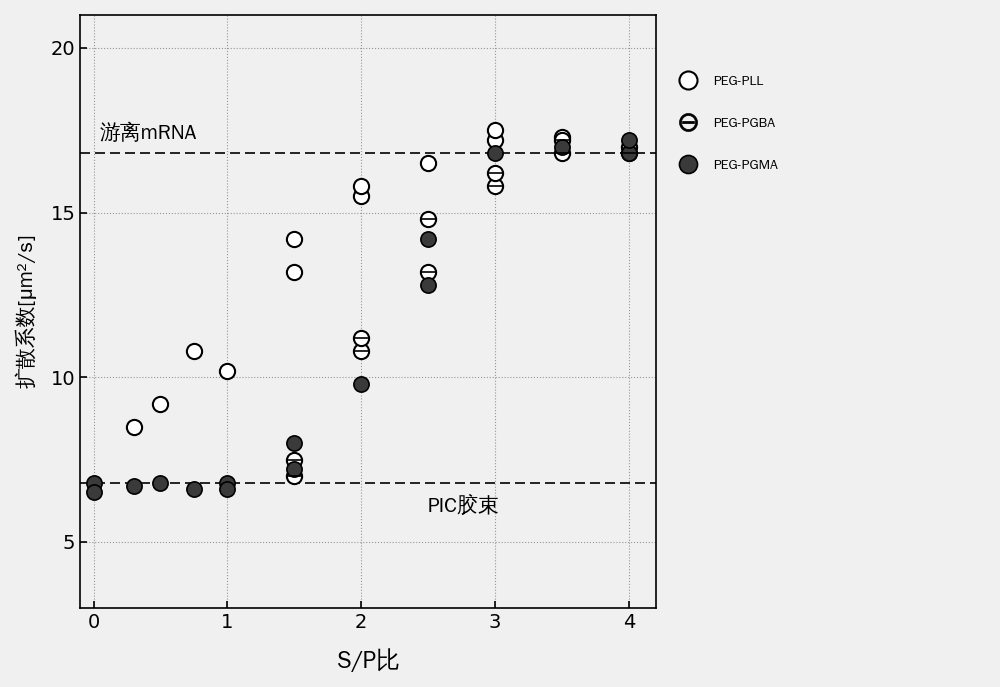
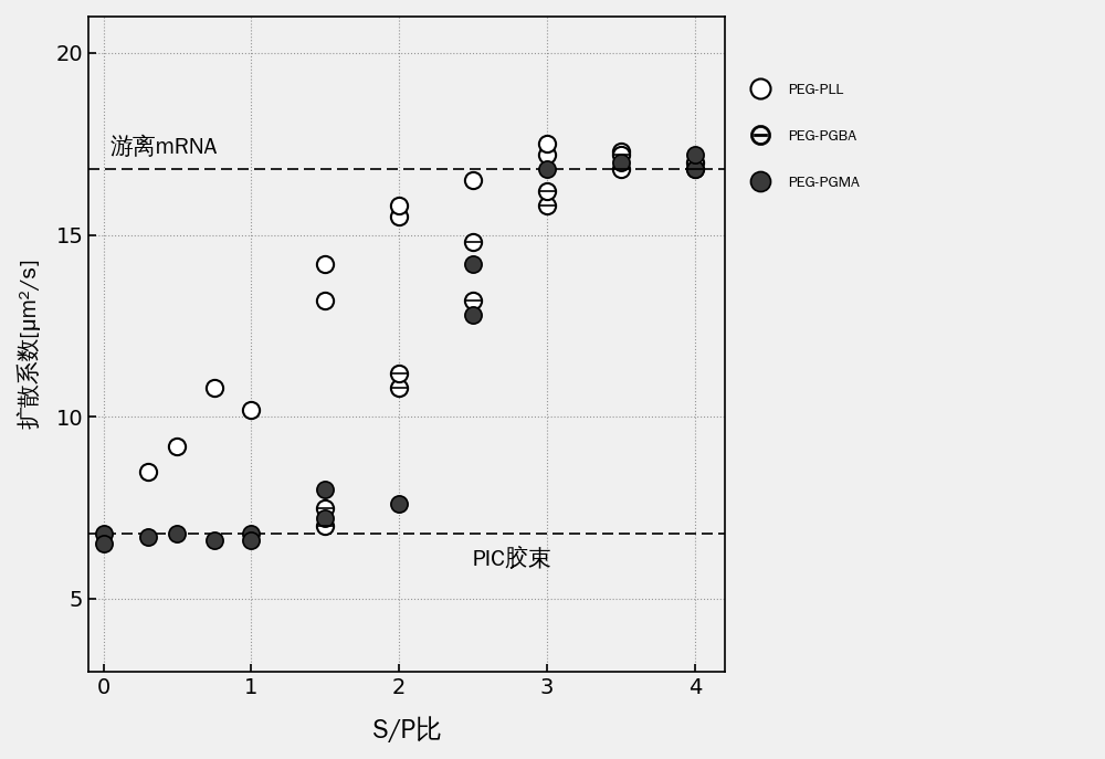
PEG-PGMA/2: 9.8 -> 7.6
